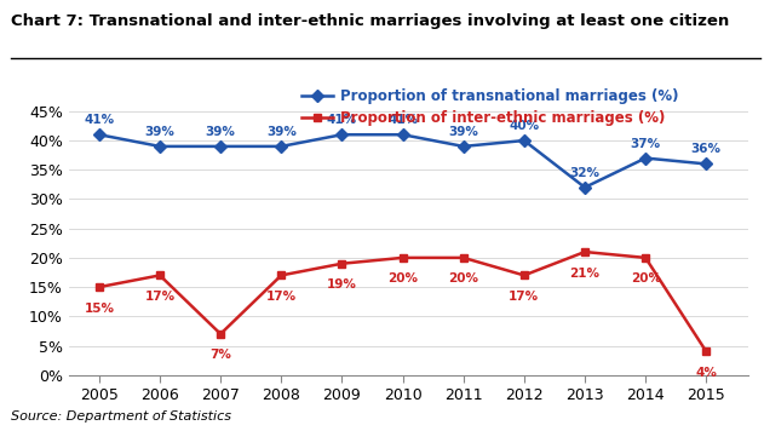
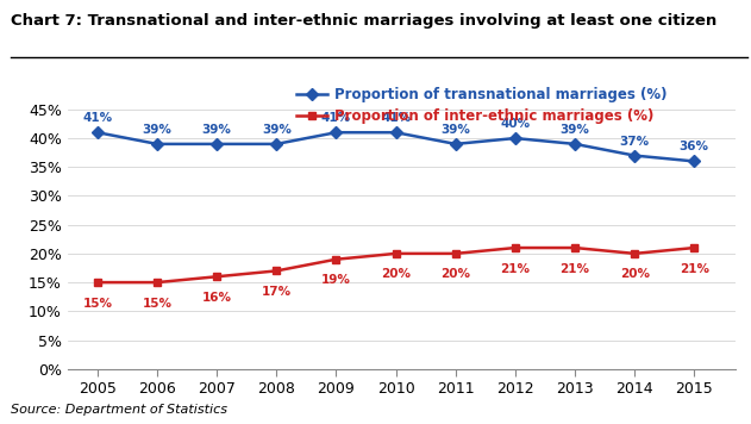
Proportion of inter-ethnic marriages (%)/2006: 17% -> 15%
Proportion of inter-ethnic marriages (%)/2007: 7% -> 16%
Proportion of inter-ethnic marriages (%)/2012: 17% -> 21%
Proportion of transnational marriages (%)/2013: 32% -> 39%
Proportion of inter-ethnic marriages (%)/2015: 4% -> 21%
